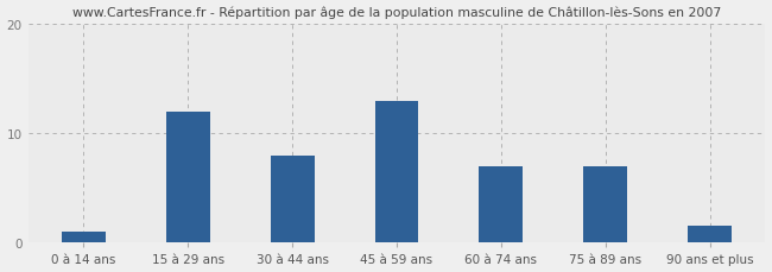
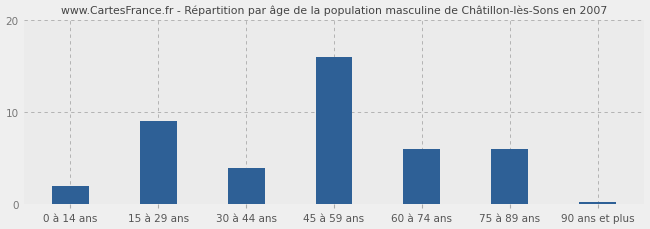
0 à 14 ans: 1.0 -> 2.0
15 à 29 ans: 12.0 -> 9.0
30 à 44 ans: 8.0 -> 4.0
45 à 59 ans: 13.0 -> 16.0
60 à 74 ans: 7.0 -> 6.0
75 à 89 ans: 7.0 -> 6.0
90 ans et plus: 1.6 -> 0.3
